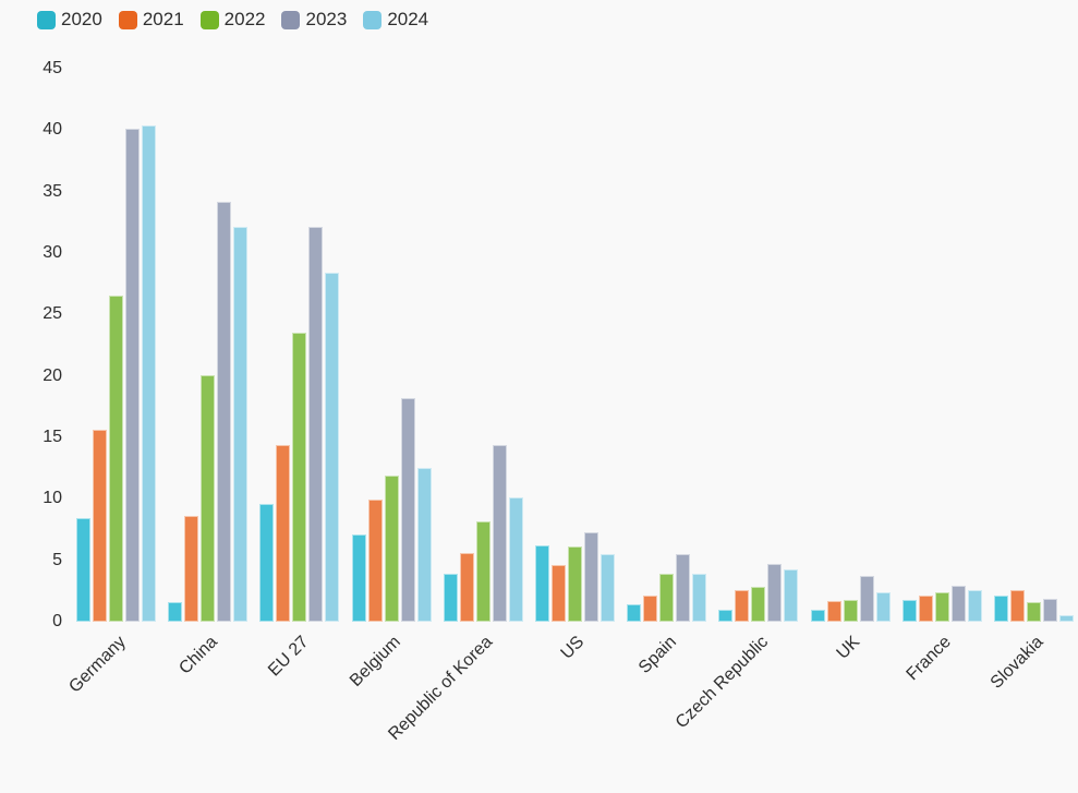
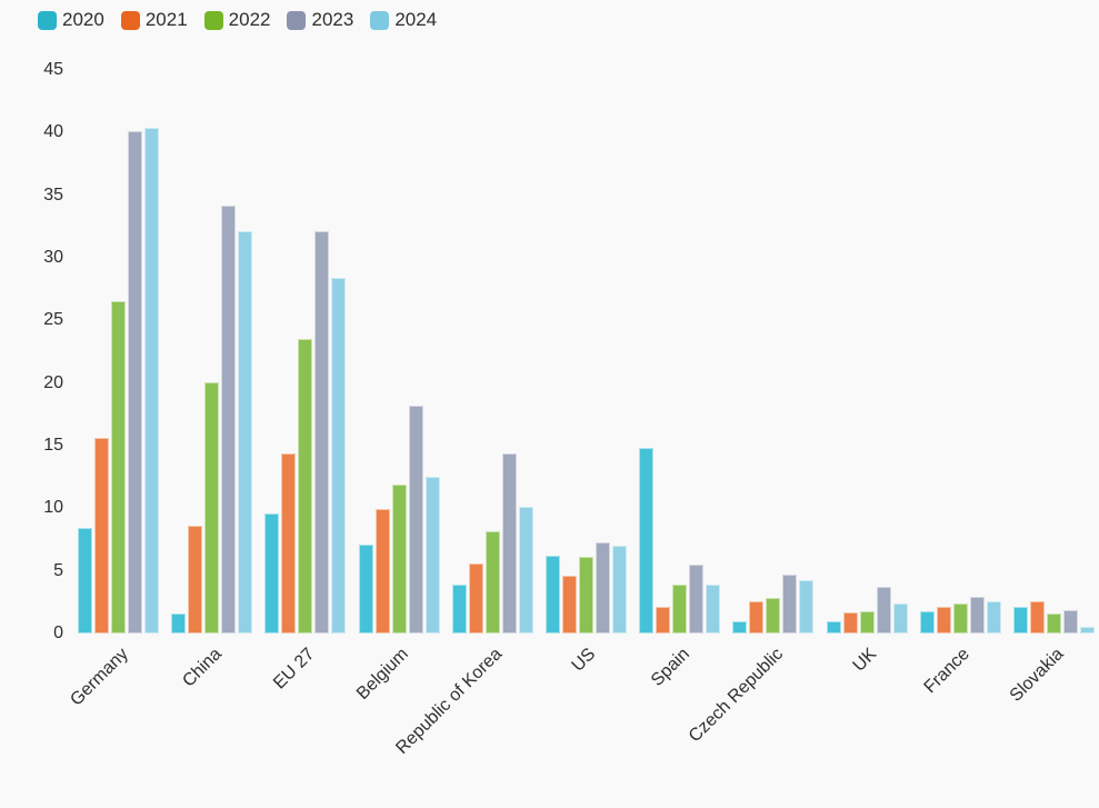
2024/US: 5.5 -> 7.0
2020/Spain: 1.4 -> 14.8
